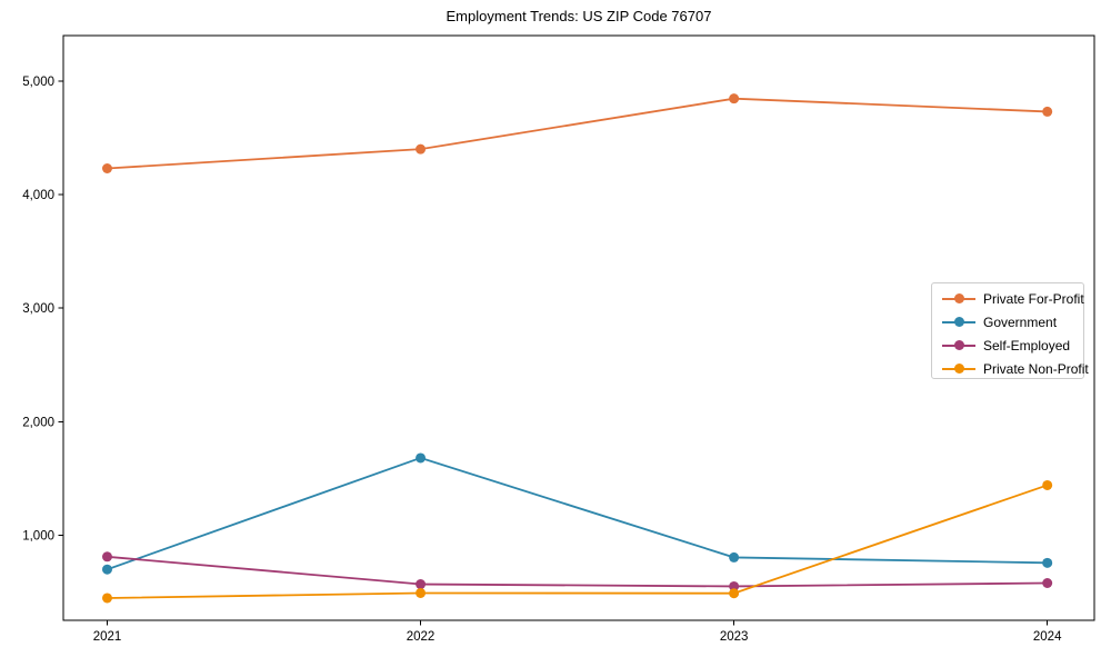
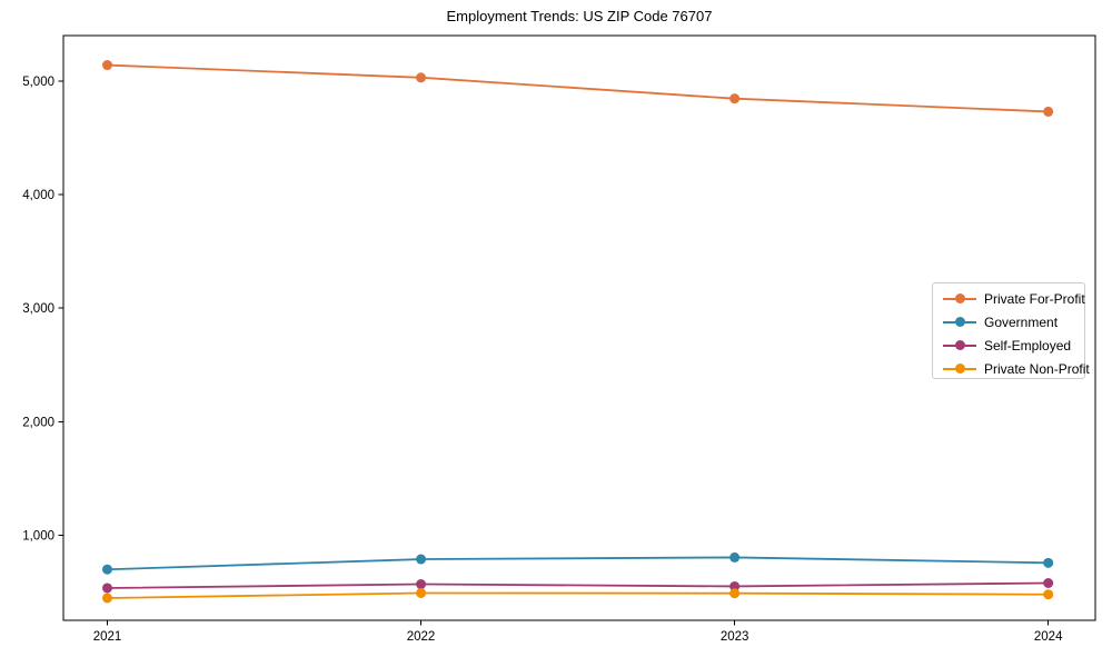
Private For-Profit/2021: 4230 -> 5140
Self-Employed/2021: 810 -> 530
Private For-Profit/2022: 4400 -> 5030
Government/2022: 1680 -> 790
Private Non-Profit/2024: 1440 -> 480
